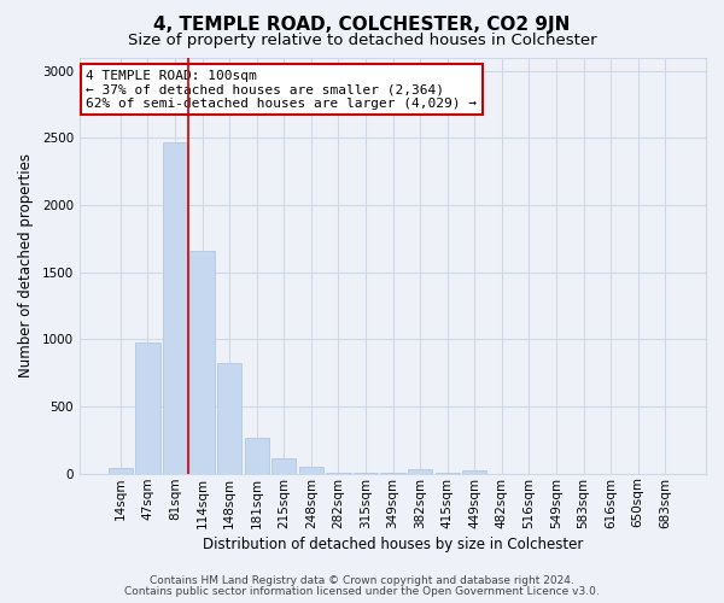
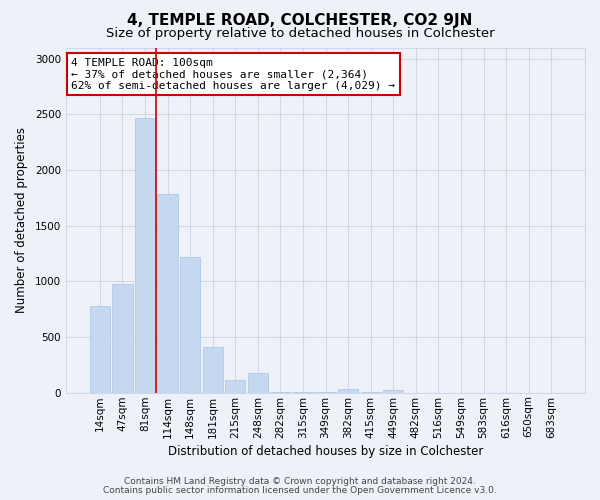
14sqm: 40 -> 780
114sqm: 1660 -> 1780
148sqm: 820 -> 1220
181sqm: 270 -> 410
248sqm: 50 -> 180
